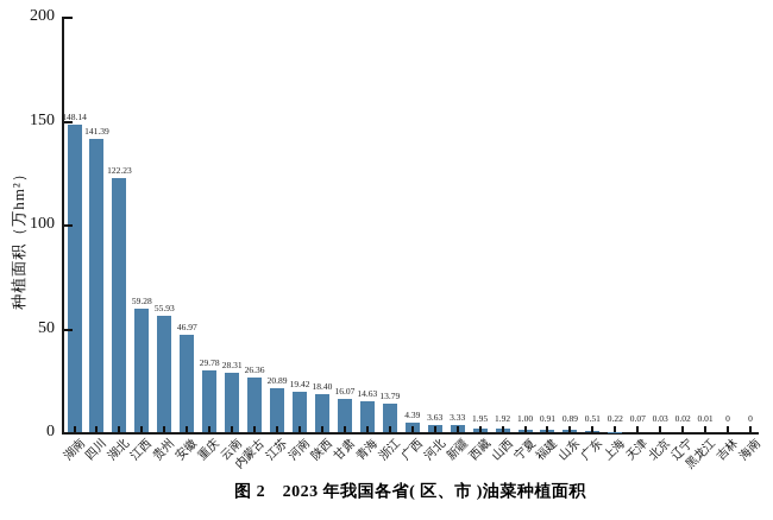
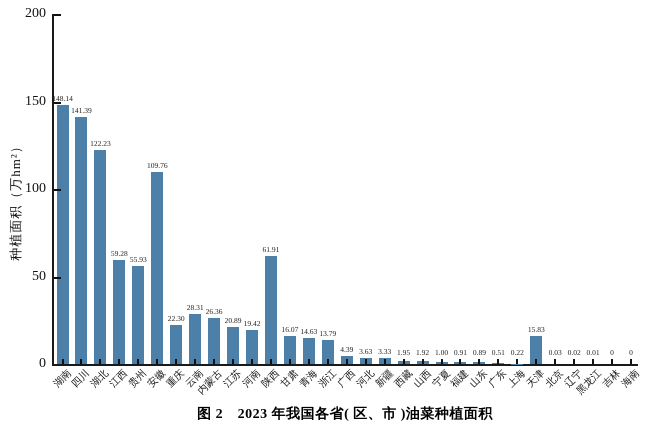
安徽: 46.97 -> 109.76
重庆: 29.78 -> 22.30
陕西: 18.40 -> 61.91
天津: 0.07 -> 15.83
